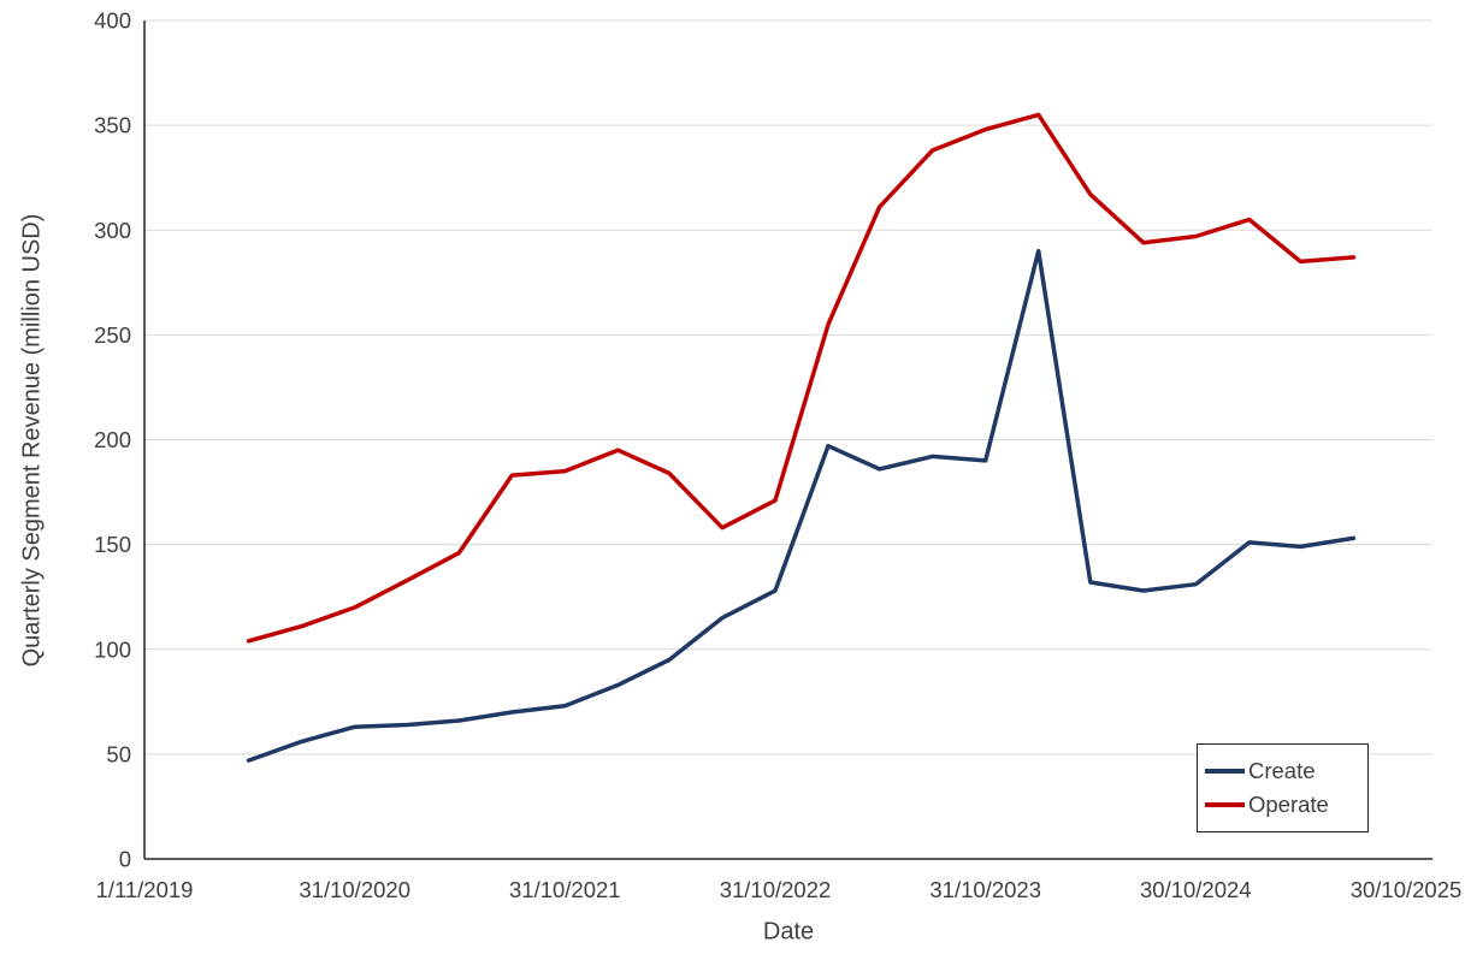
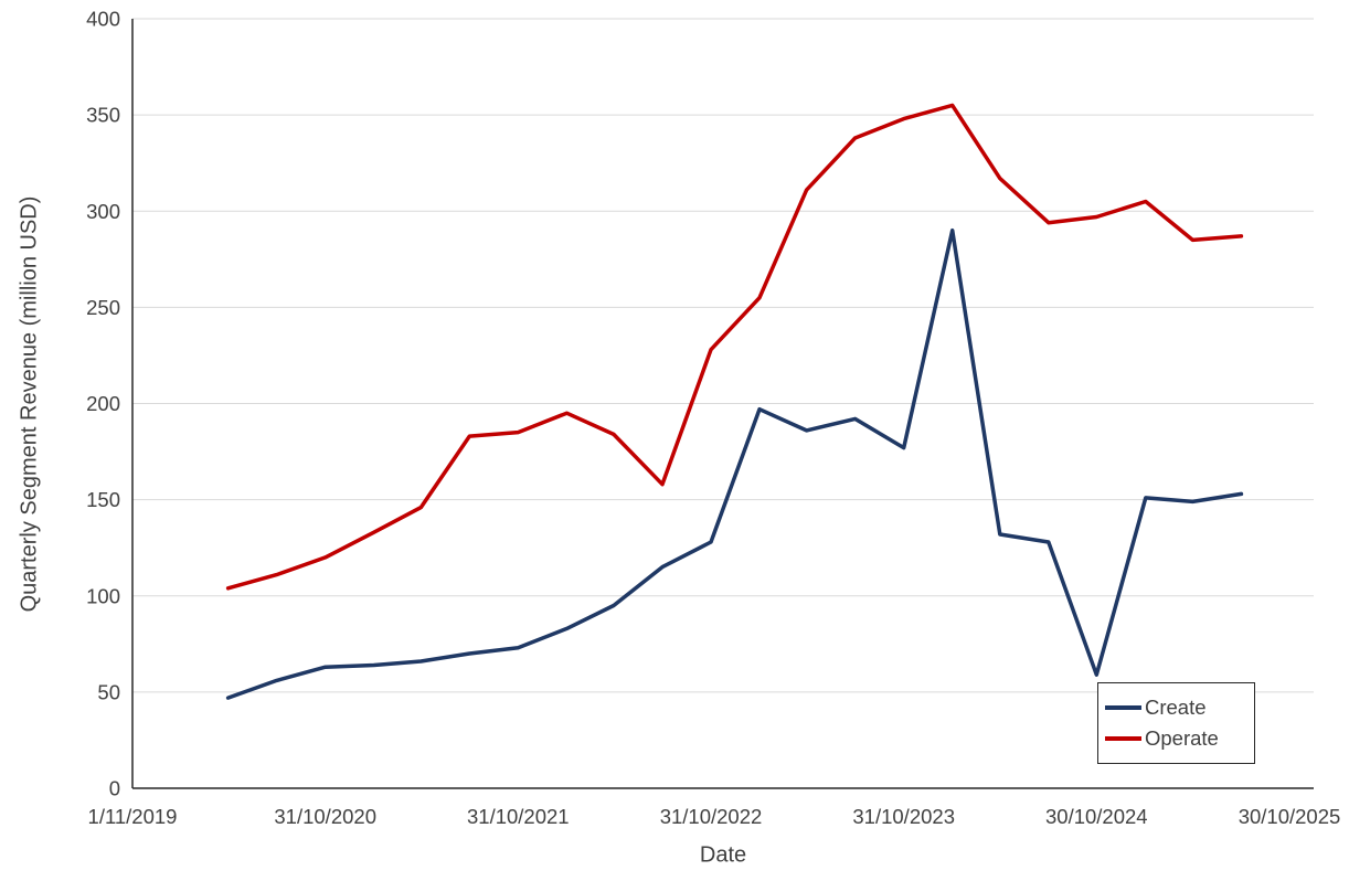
Operate/31/10/2022: 171 -> 228
Create/31/10/2023: 190 -> 177
Create/30/10/2024: 131 -> 59
